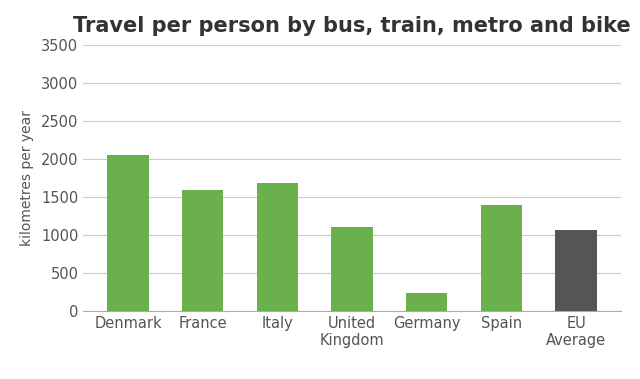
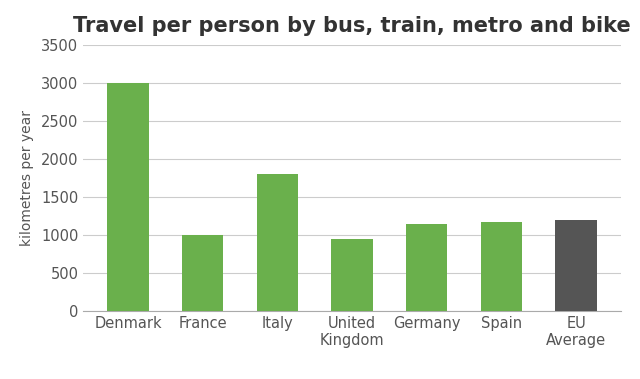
Denmark: 2060 -> 3000
France: 1600 -> 1000
Italy: 1680 -> 1800
United Kingdom: 1100 -> 950
Germany: 240 -> 1150
Spain: 1400 -> 1180
EU Average: 1060 -> 1200
